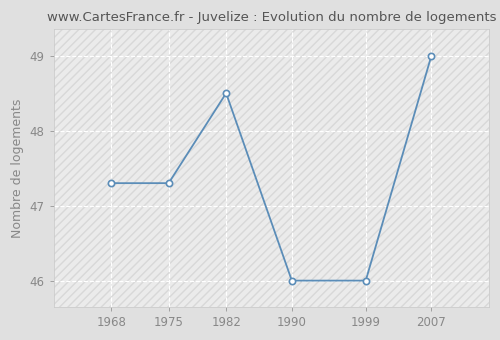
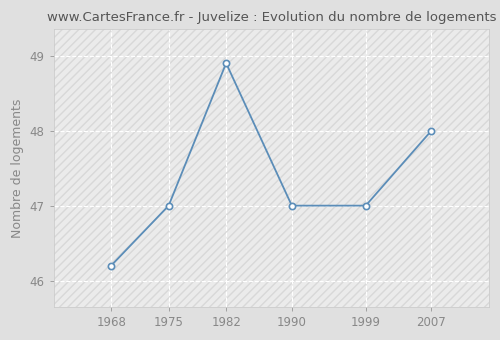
1968: 47.3 -> 46.2
1975: 47.3 -> 47.0
1982: 48.5 -> 48.9
1990: 46.0 -> 47.0
1999: 46.0 -> 47.0
2007: 49.0 -> 48.0
